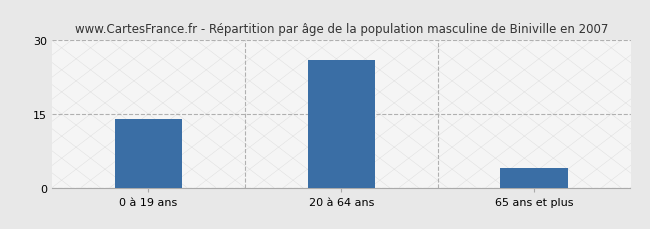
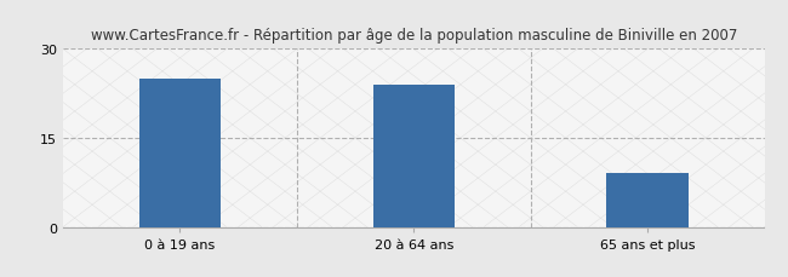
0 à 19 ans: 14 -> 25
20 à 64 ans: 26 -> 24
65 ans et plus: 4 -> 9
